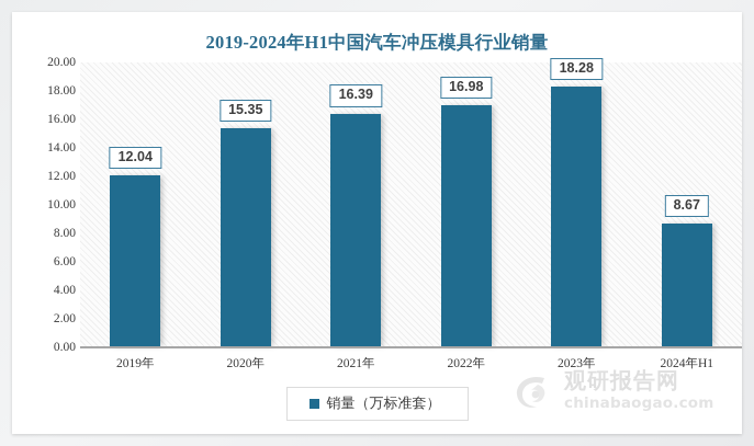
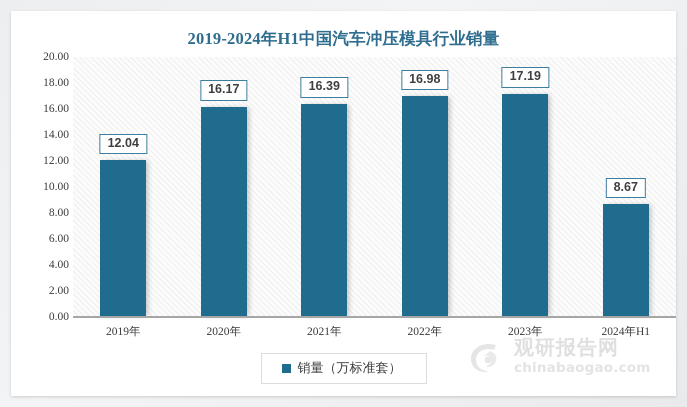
2020年: 15.35 -> 16.17
2023年: 18.28 -> 17.19
